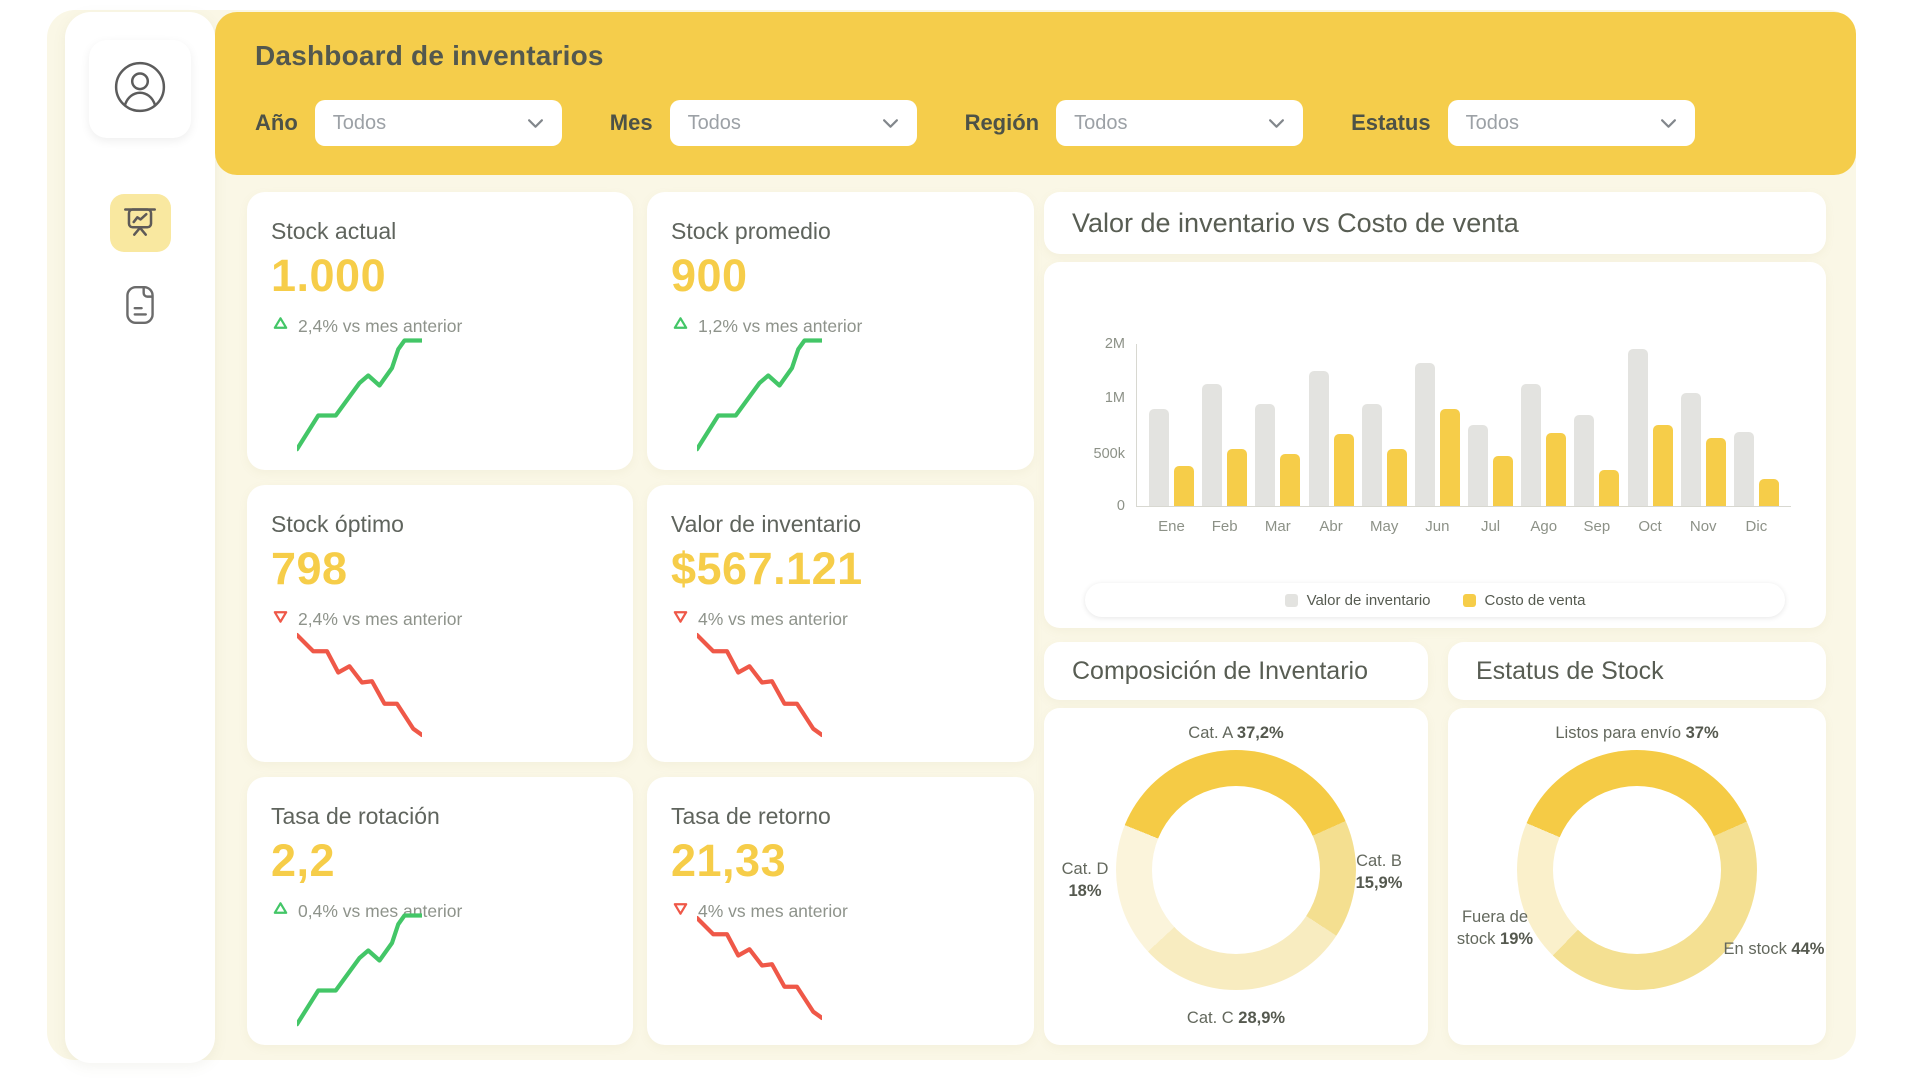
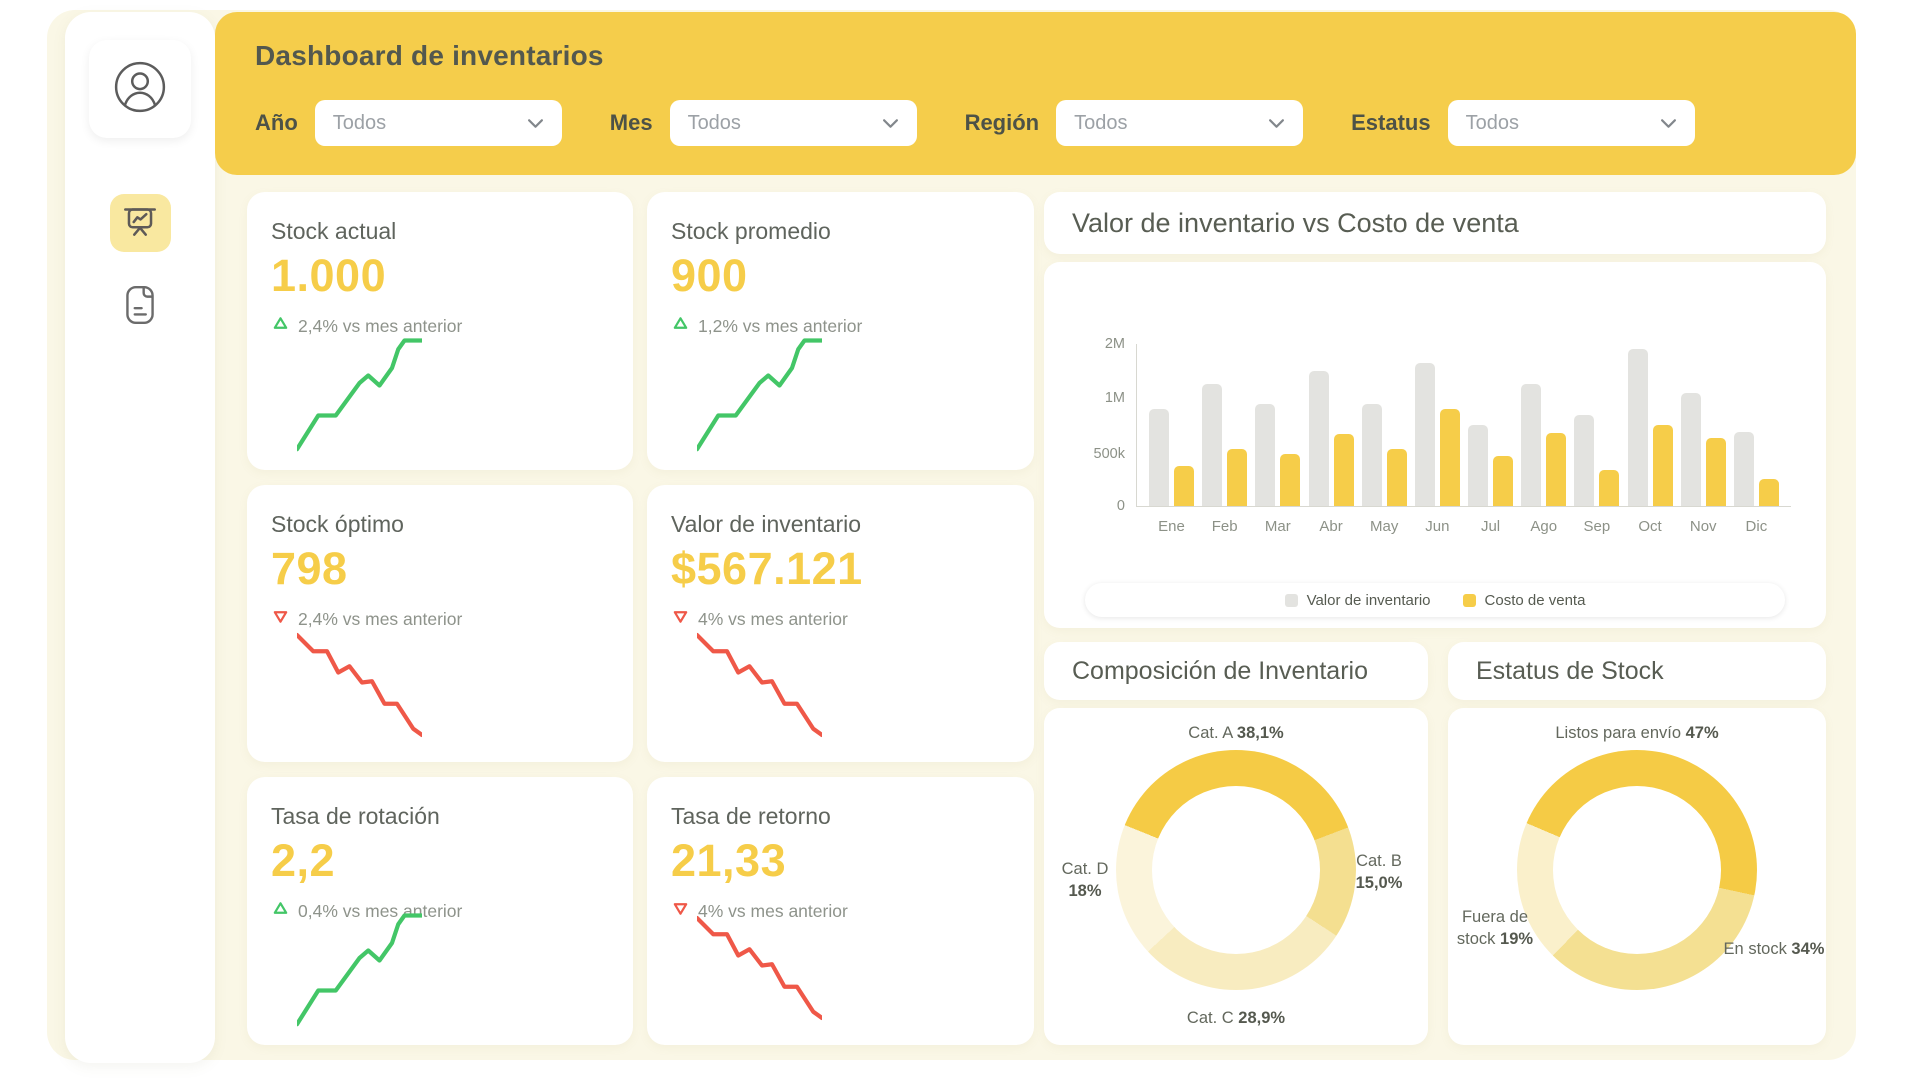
Composición de Inventario/Cat. A: 37,2% -> 38,1%
Composición de Inventario/Cat. B: 15,9% -> 15,0%
Estatus de Stock/Listos para envío: 37% -> 47%
Estatus de Stock/En stock: 44% -> 34%
